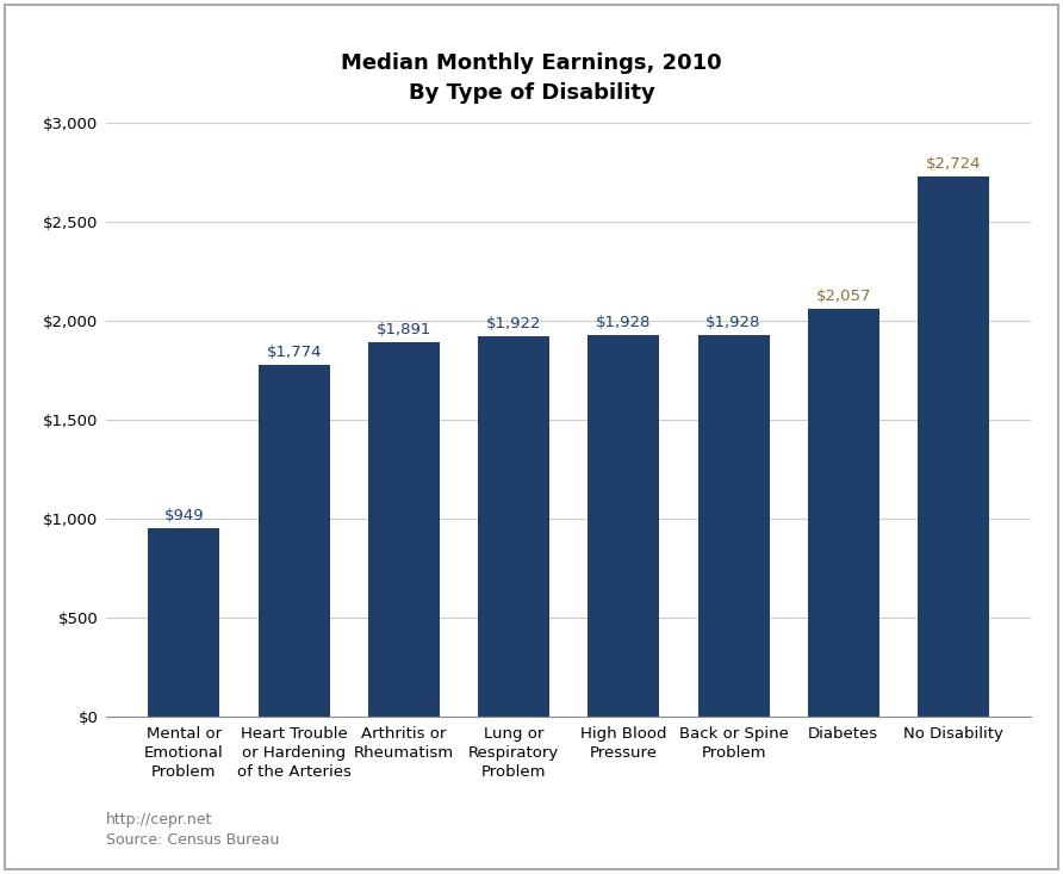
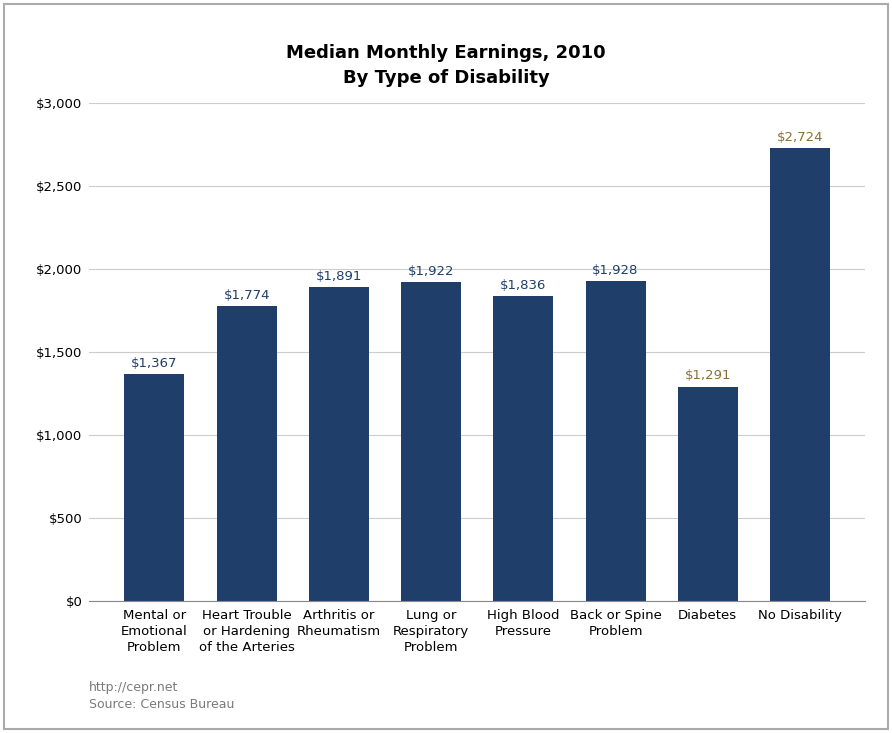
Mental or Emotional Problem: $949 -> $1,367
High Blood Pressure: $1,928 -> $1,836
Diabetes: $2,057 -> $1,291
